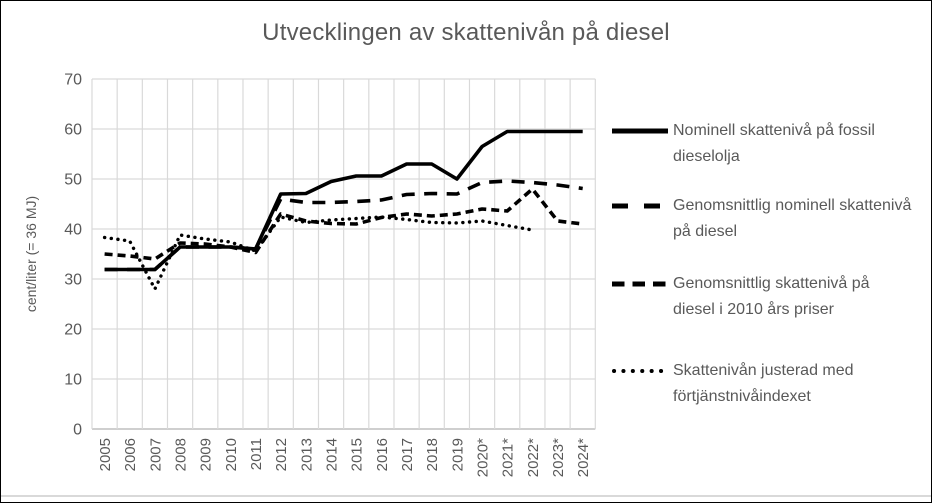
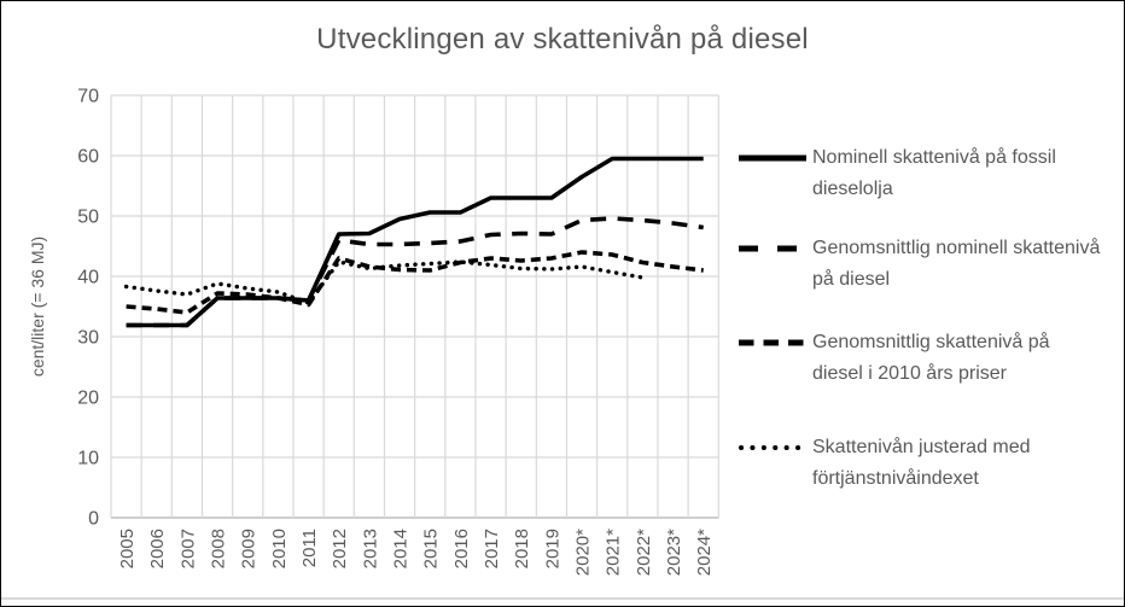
Skattenivån justerad med förtjänstnivåindexet/2007: 28 -> 37
Nominell skattenivå på fossil dieselolja/2019: 50 -> 53
Genomsnittlig skattenivå på diesel i 2010 års priser/2022*: 48 -> 42
